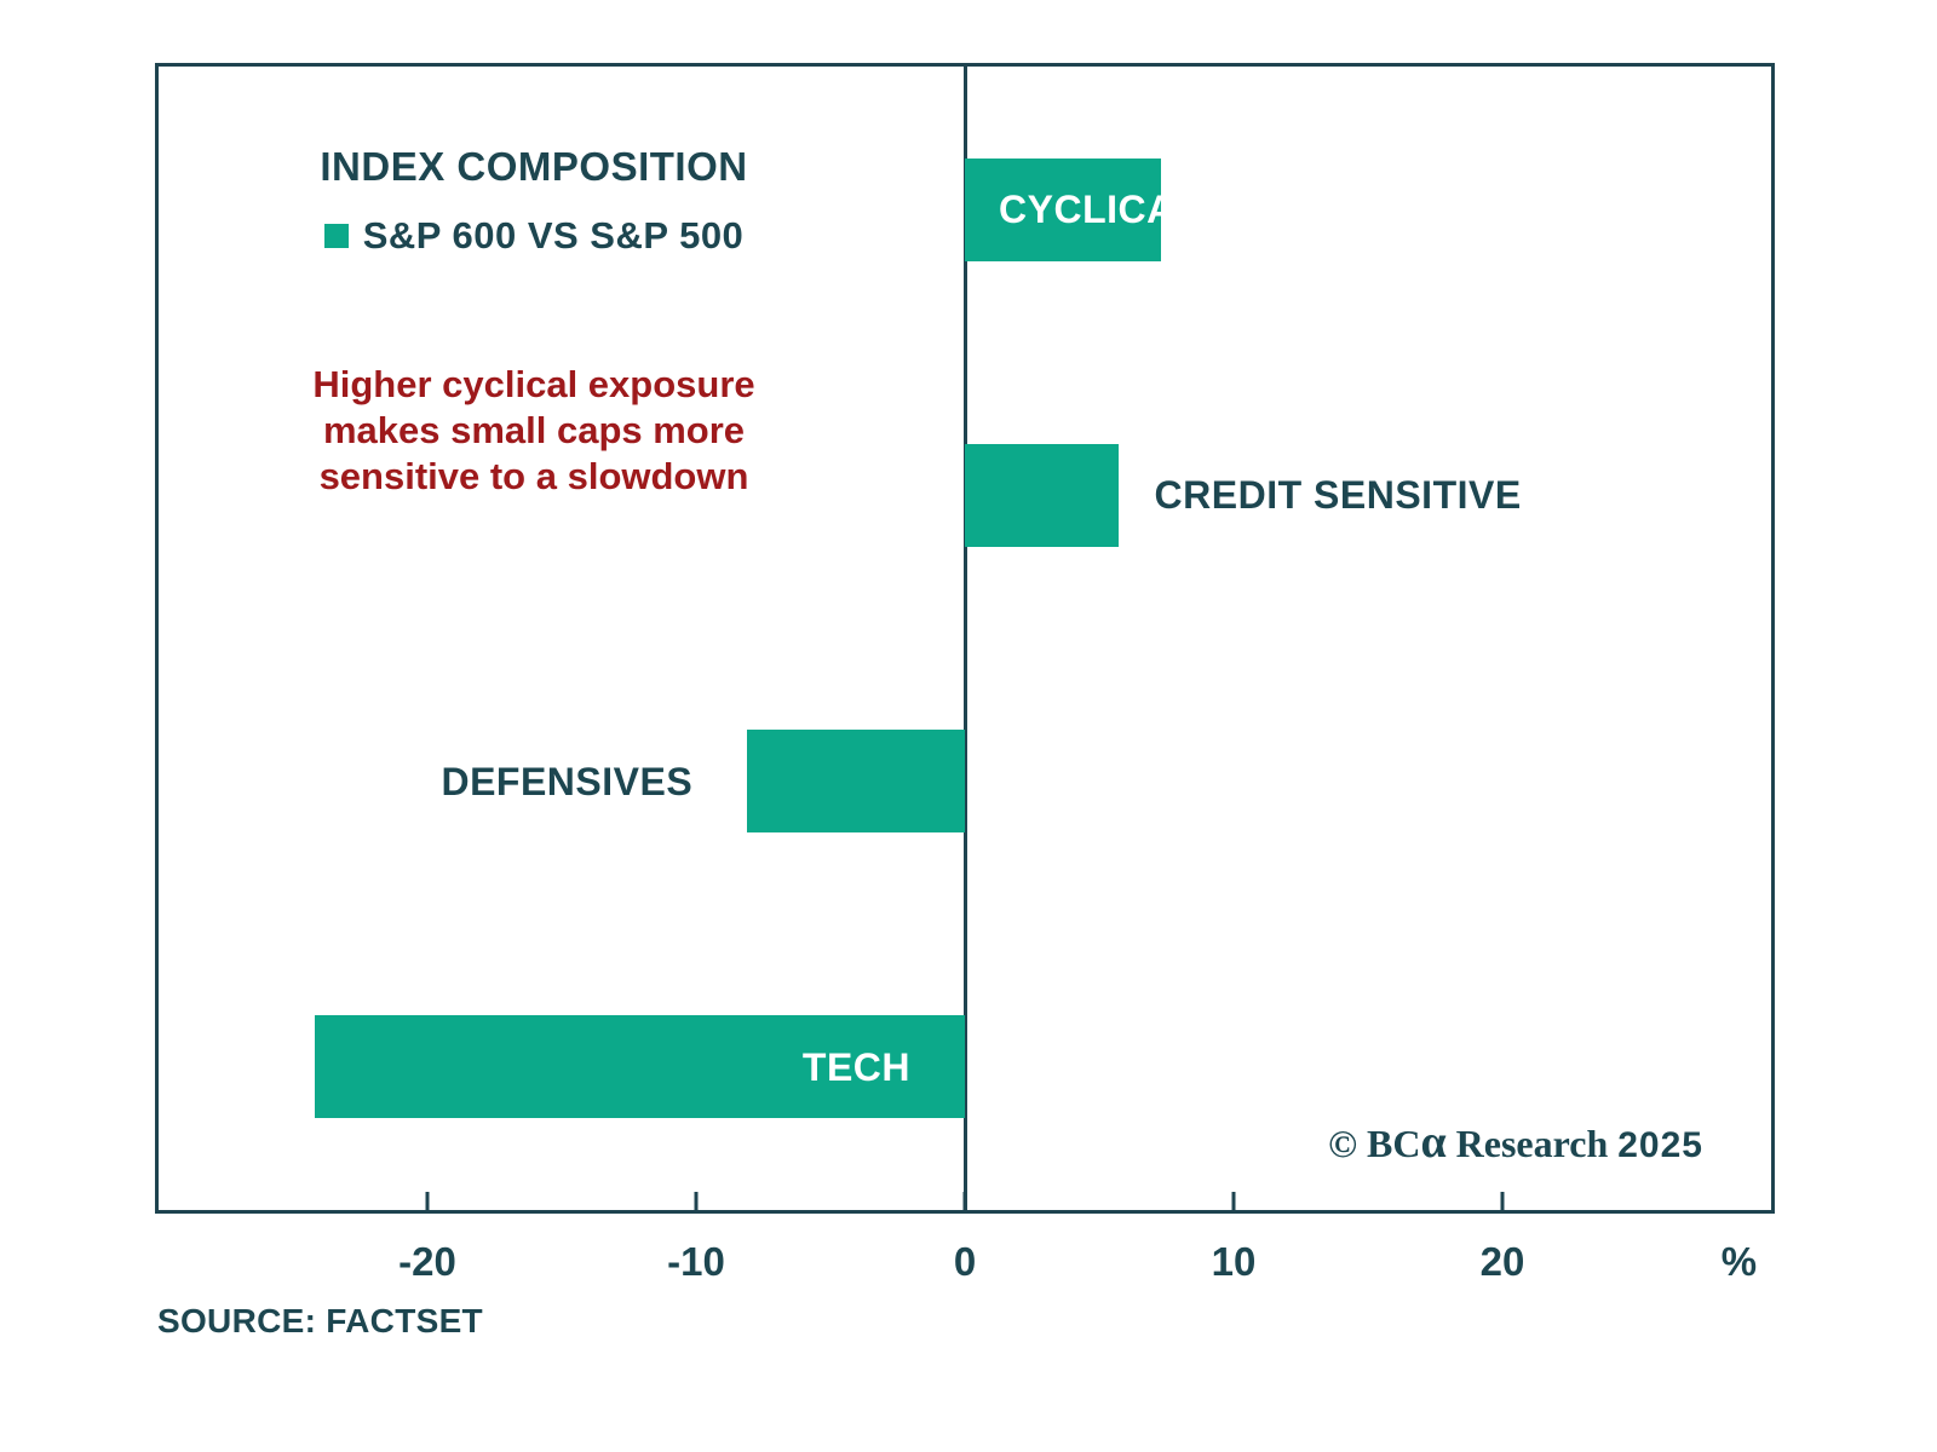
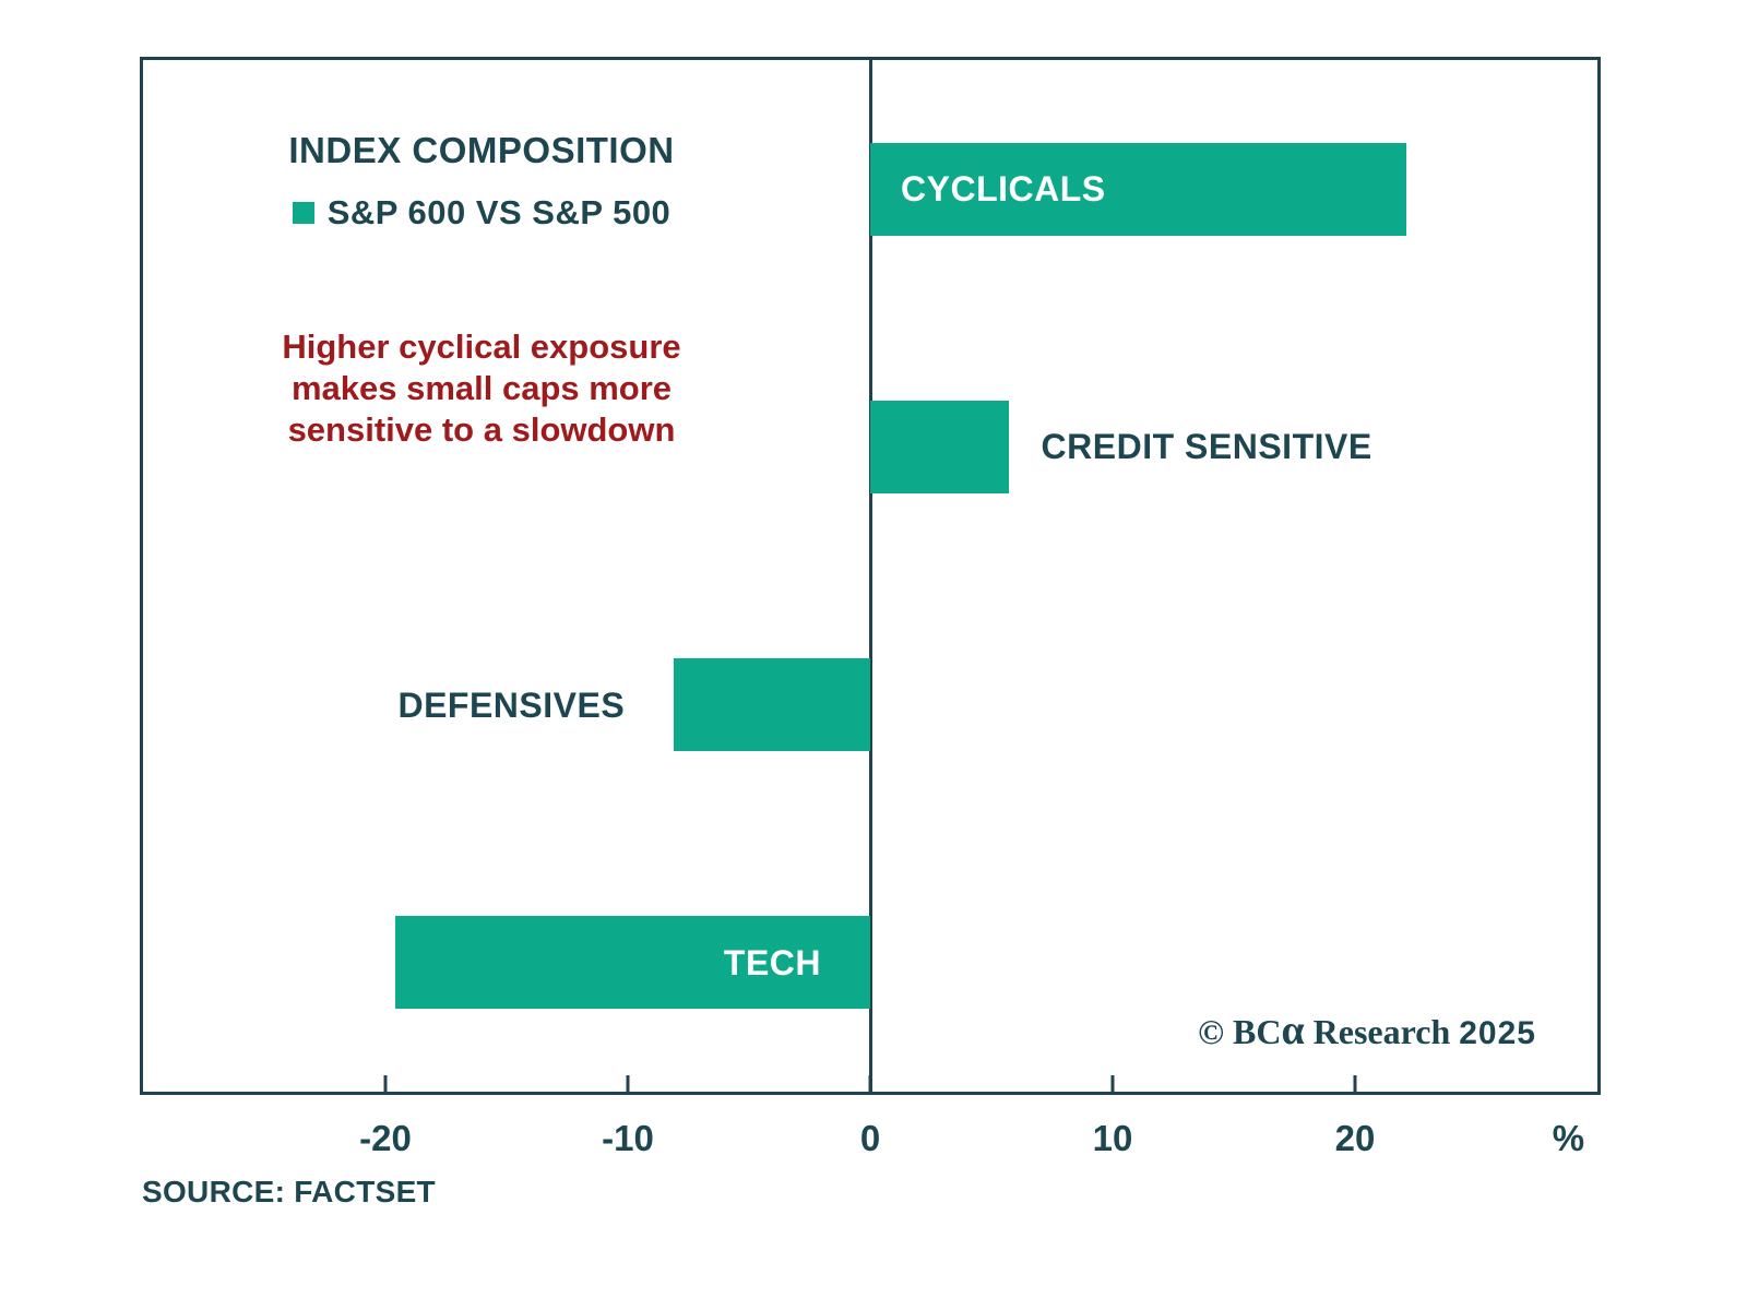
CYCLICALS: 7.3 -> 22.1
TECH: -24.2 -> -19.6
